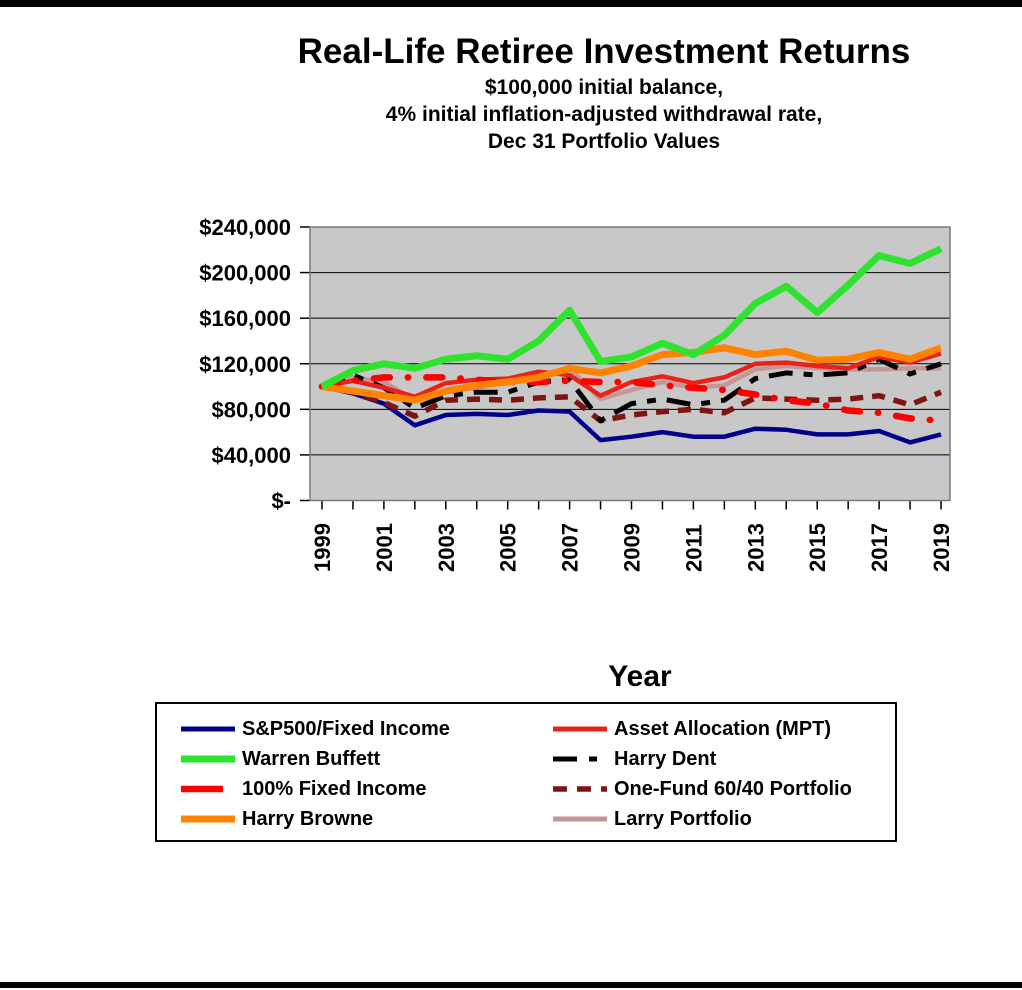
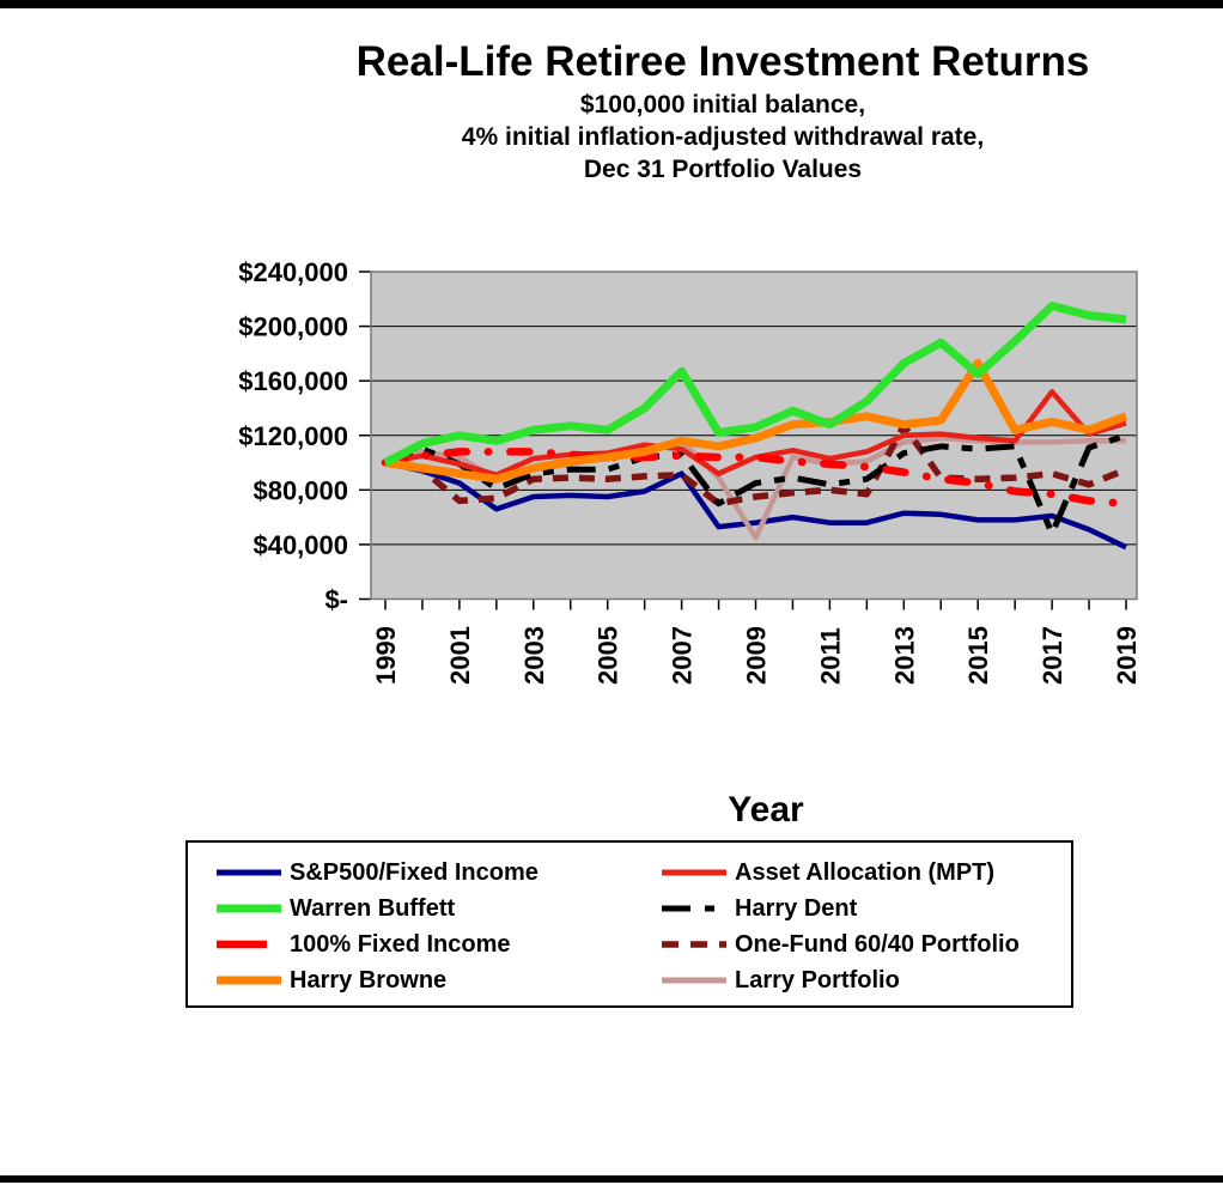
One-Fund 60/40 Portfolio/2001: $86000 -> $72000
S&P500/Fixed Income/2007: $78000 -> $92000
Larry Portfolio/2009: $97000 -> $45000
One-Fund 60/40 Portfolio/2013: $90000 -> $127000
Harry Browne/2015: $123000 -> $173000
Asset Allocation (MPT)/2017: $126000 -> $152000
Harry Dent/2017: $124000 -> $48000
S&P500/Fixed Income/2019: $58000 -> $38000
Warren Buffett/2019: $221000 -> $205000
